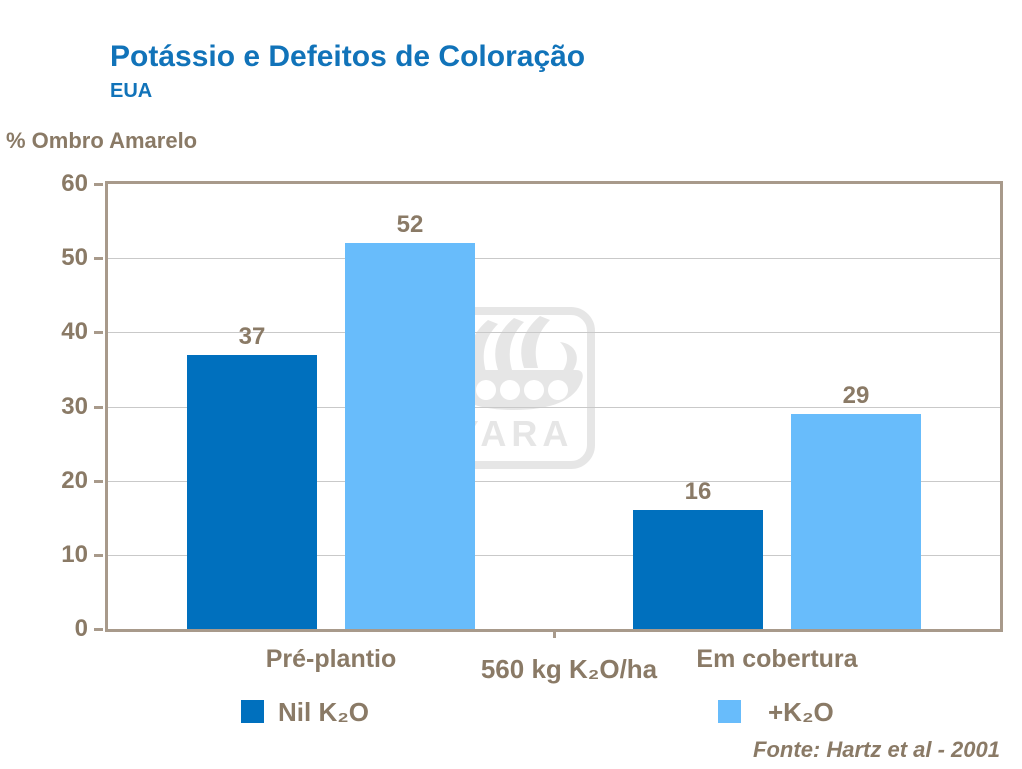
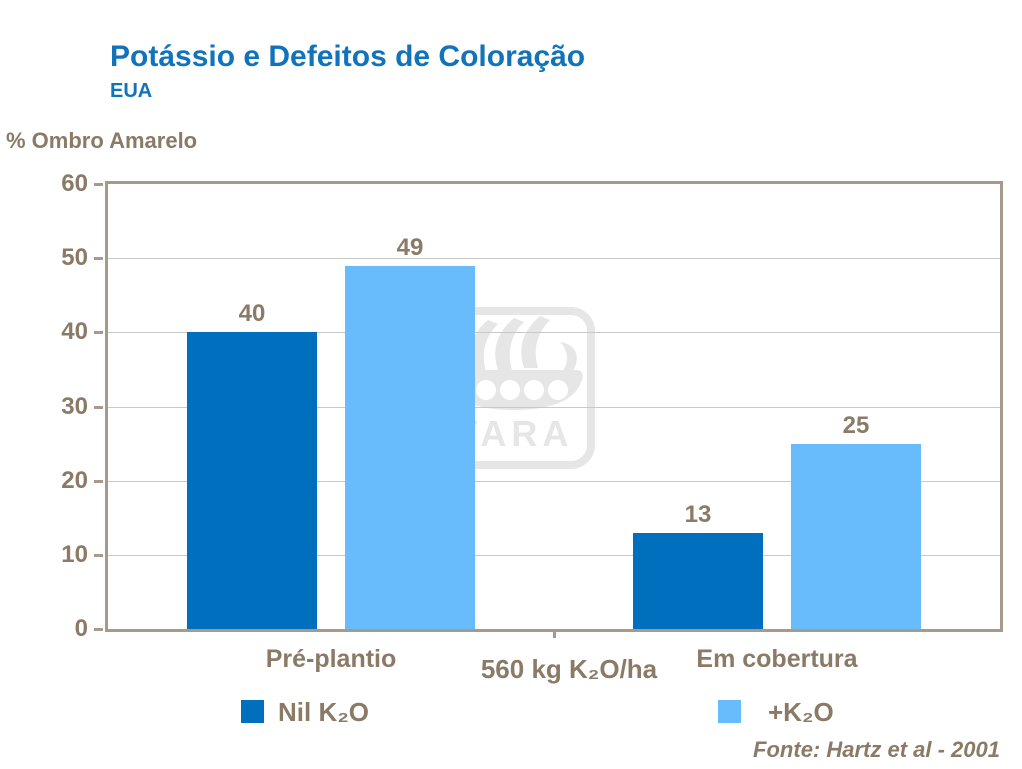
Nil K₂O/Pré-plantio: 37 -> 40
+K₂O/Pré-plantio: 52 -> 49
Nil K₂O/Em cobertura: 16 -> 13
+K₂O/Em cobertura: 29 -> 25
